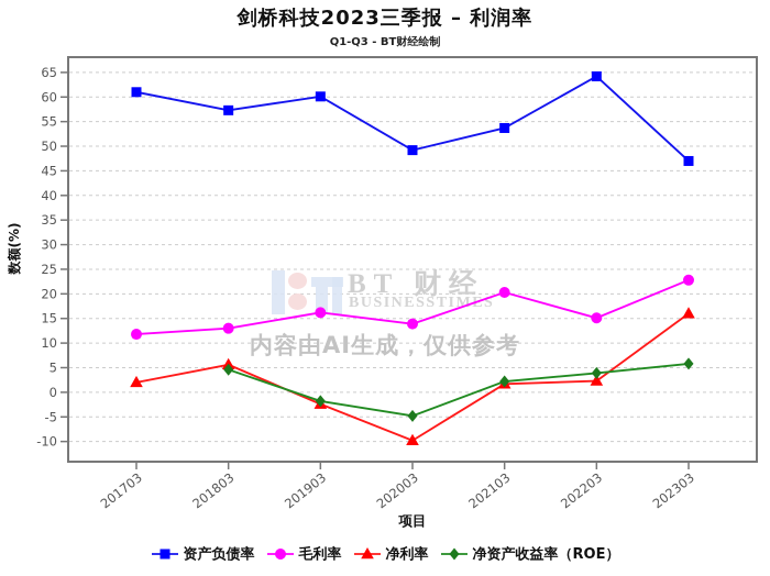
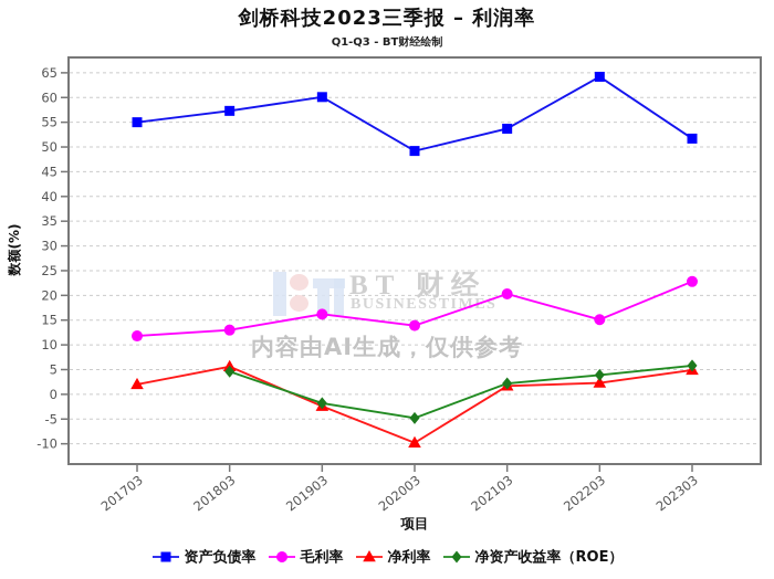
资产负债率/201703: 61 -> 55
资产负债率/202303: 47 -> 52
净利率/202303: 16 -> 5
